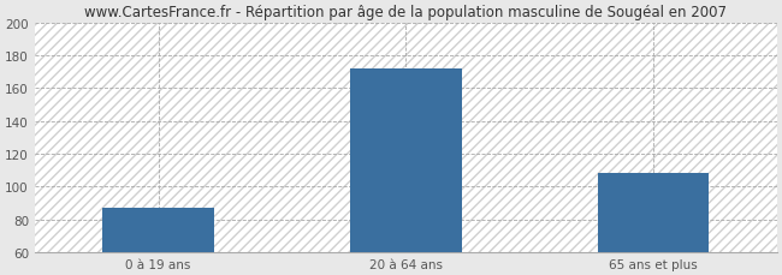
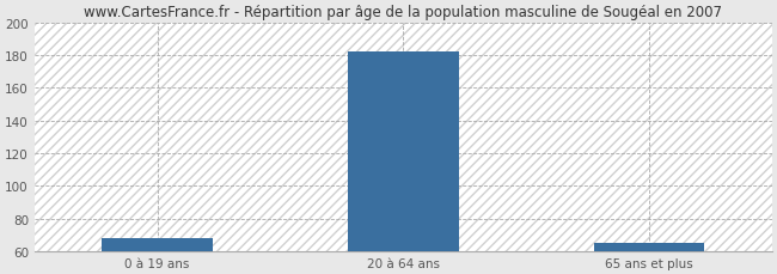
0 à 19 ans: 87 -> 68
20 à 64 ans: 172 -> 182
65 ans et plus: 108 -> 65
